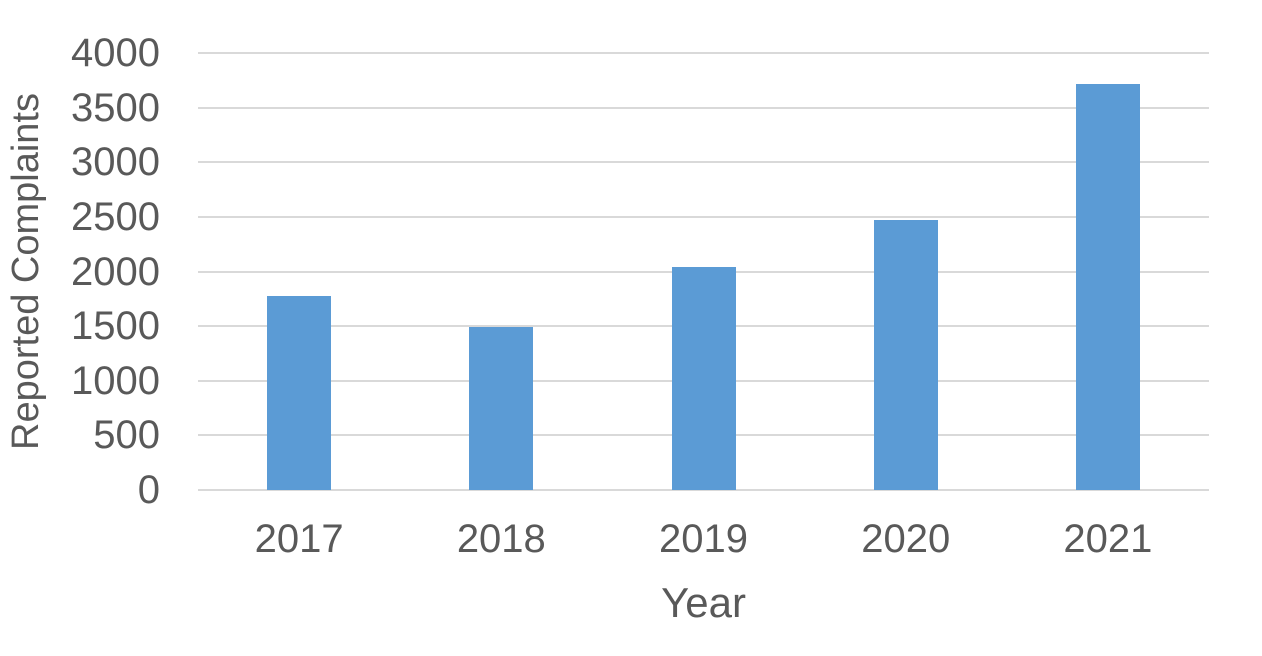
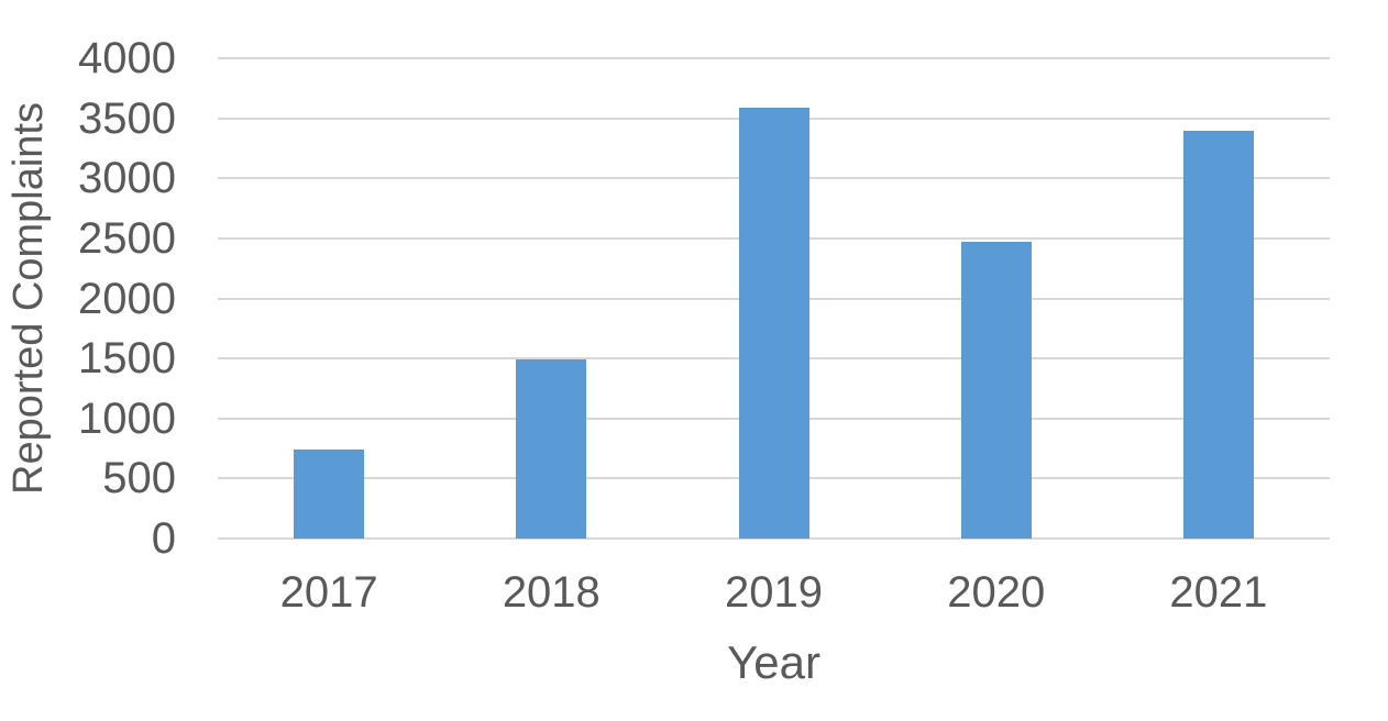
2017: 1780 -> 740
2019: 2040 -> 3590
2021: 3720 -> 3400
